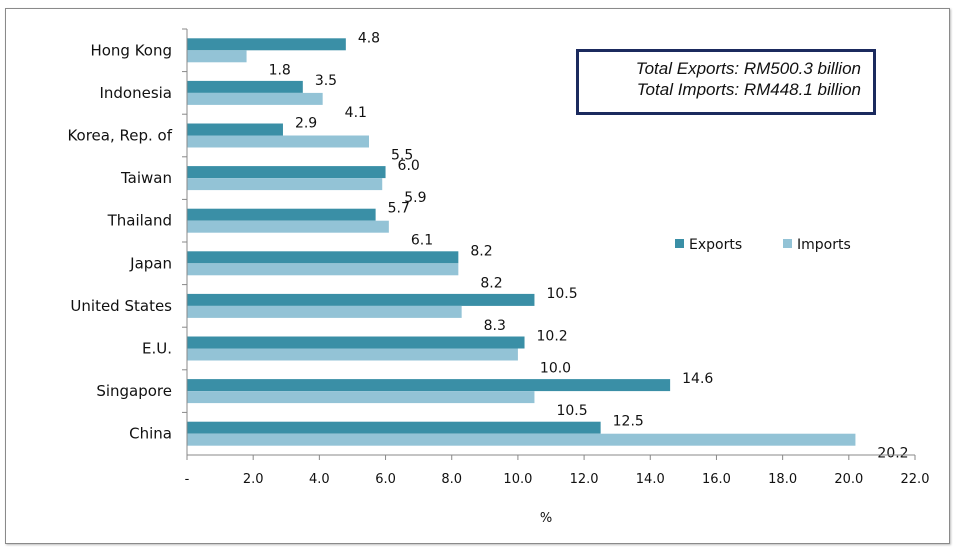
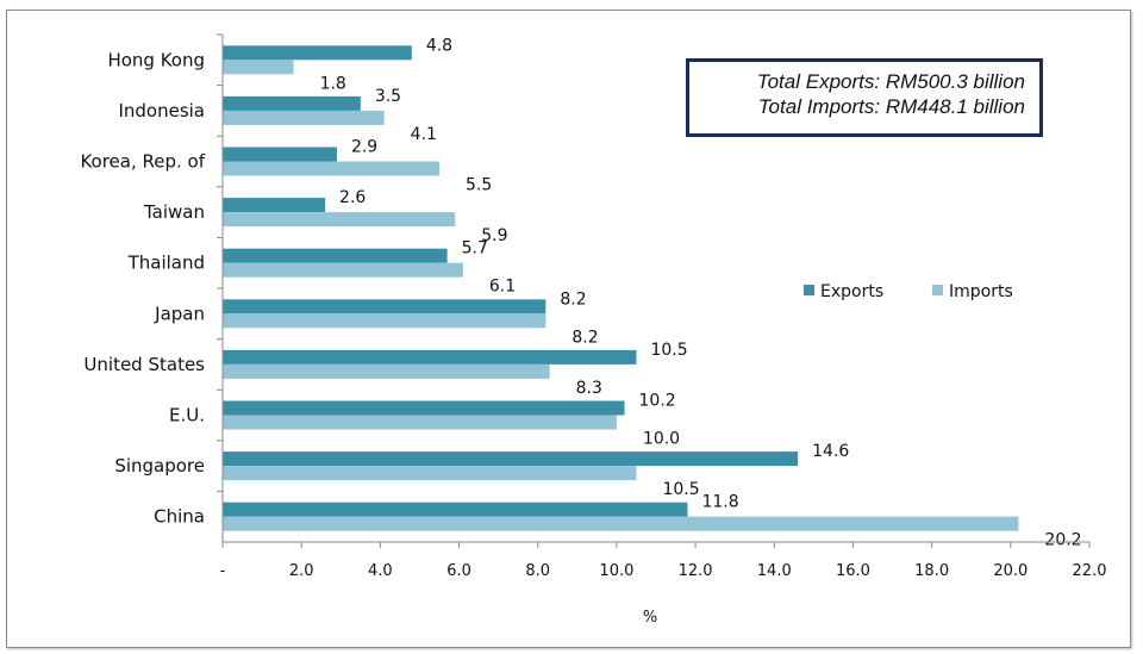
Exports/Taiwan: 6.0 -> 2.6
Exports/China: 12.5 -> 11.8
